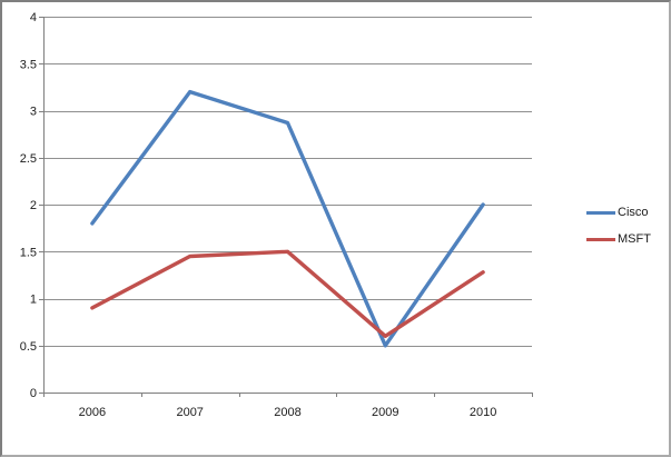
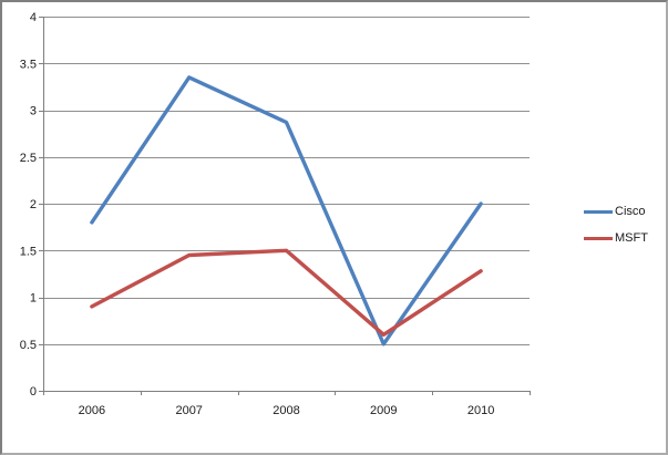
Cisco/2007: 3.2 -> 3.4
